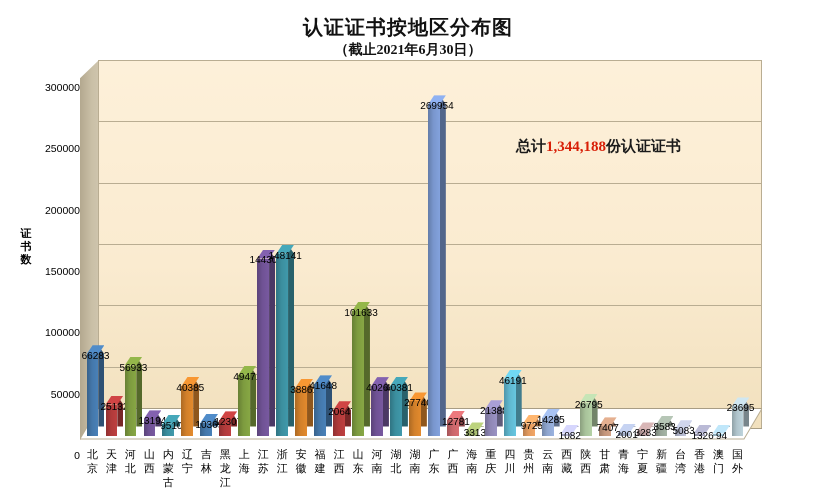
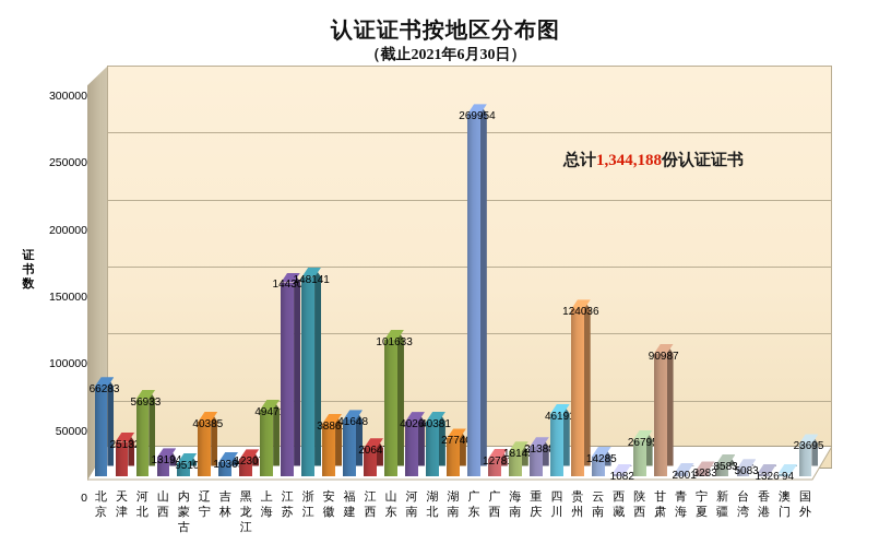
海南: 3313 -> 18145
贵州: 9725 -> 124036
甘肃: 7407 -> 90987
